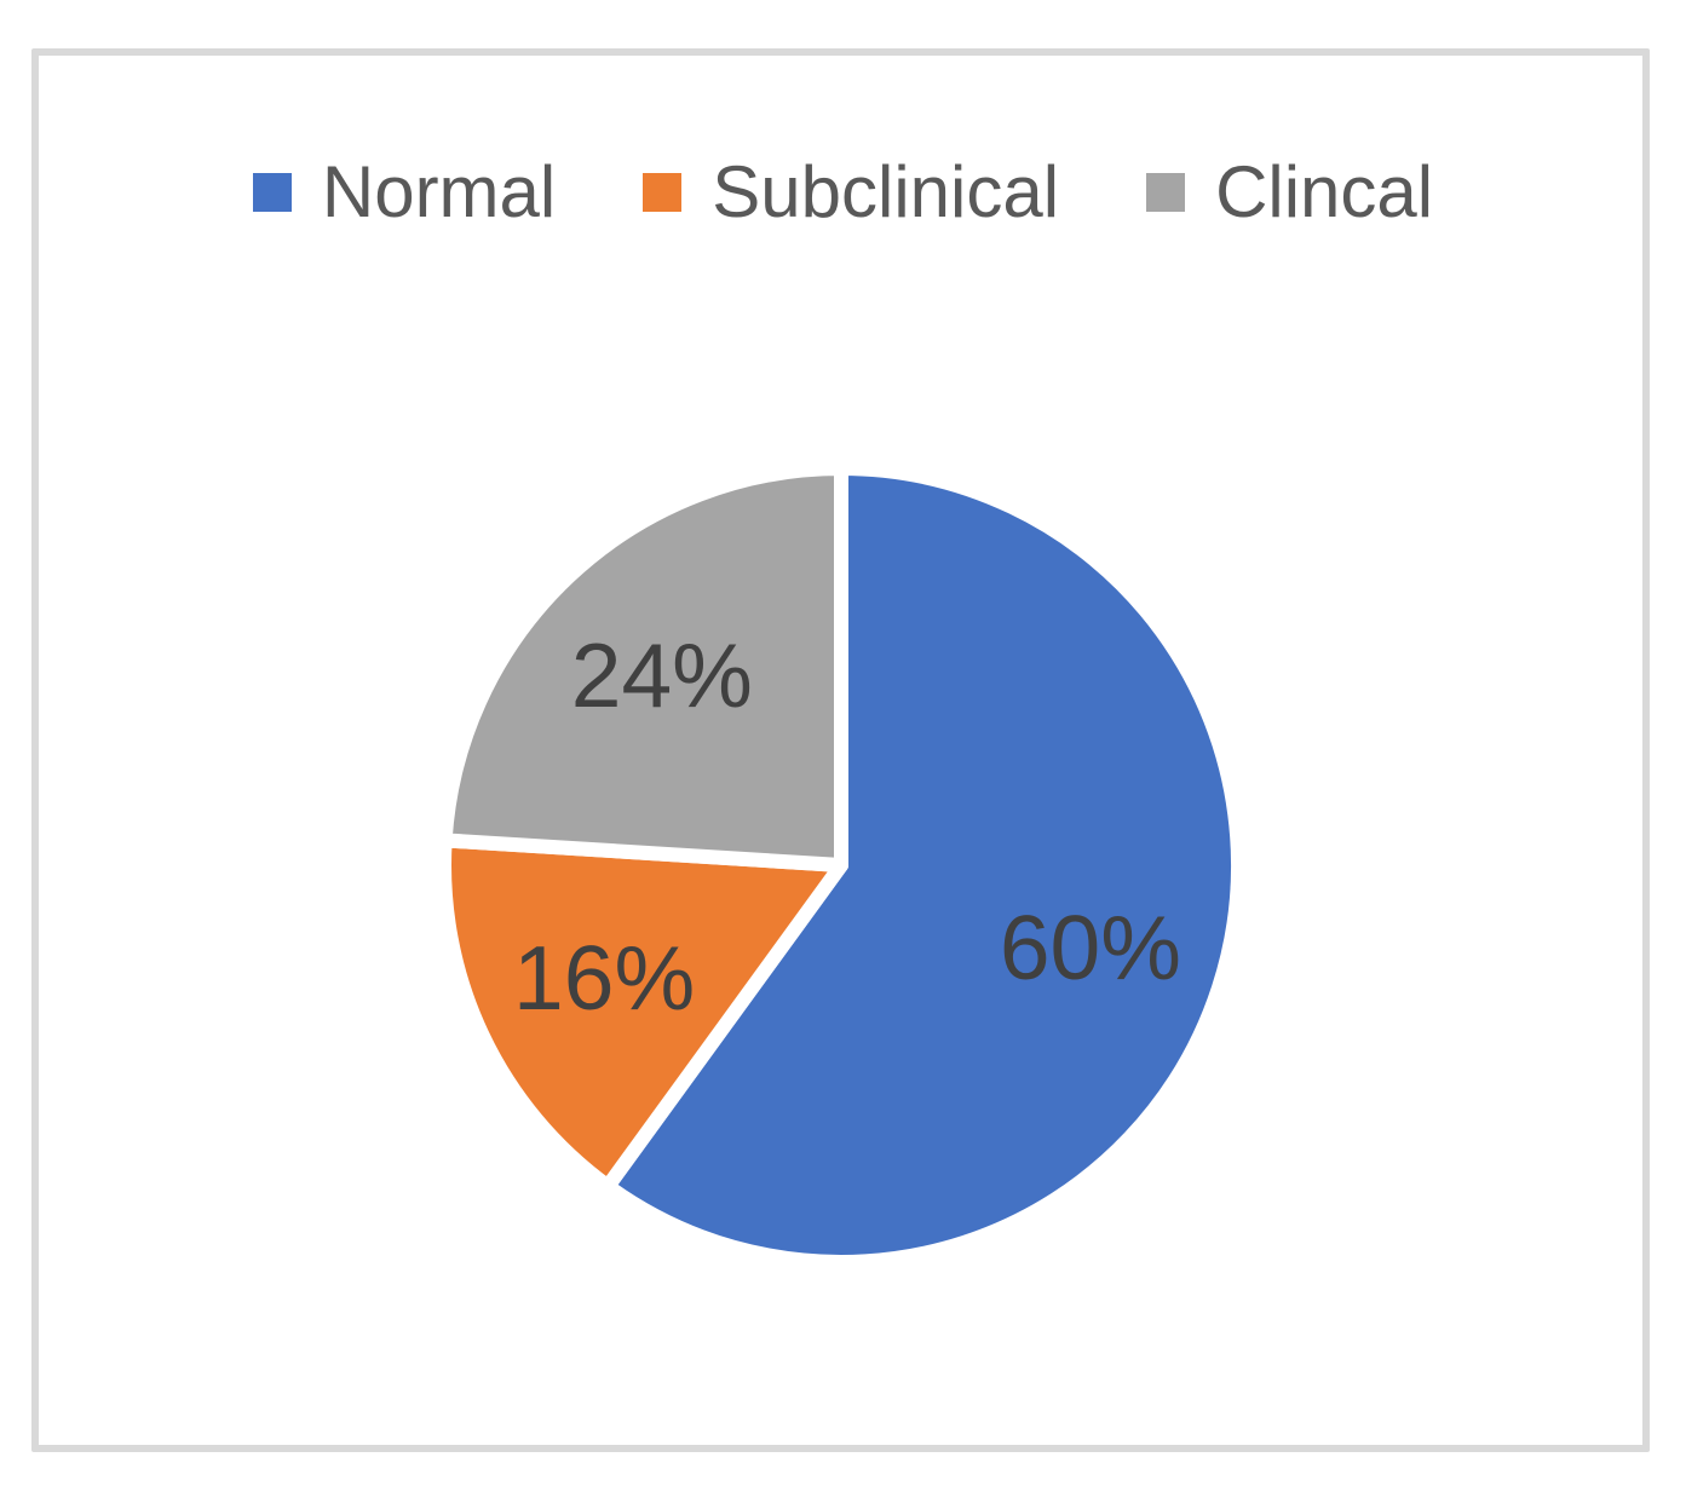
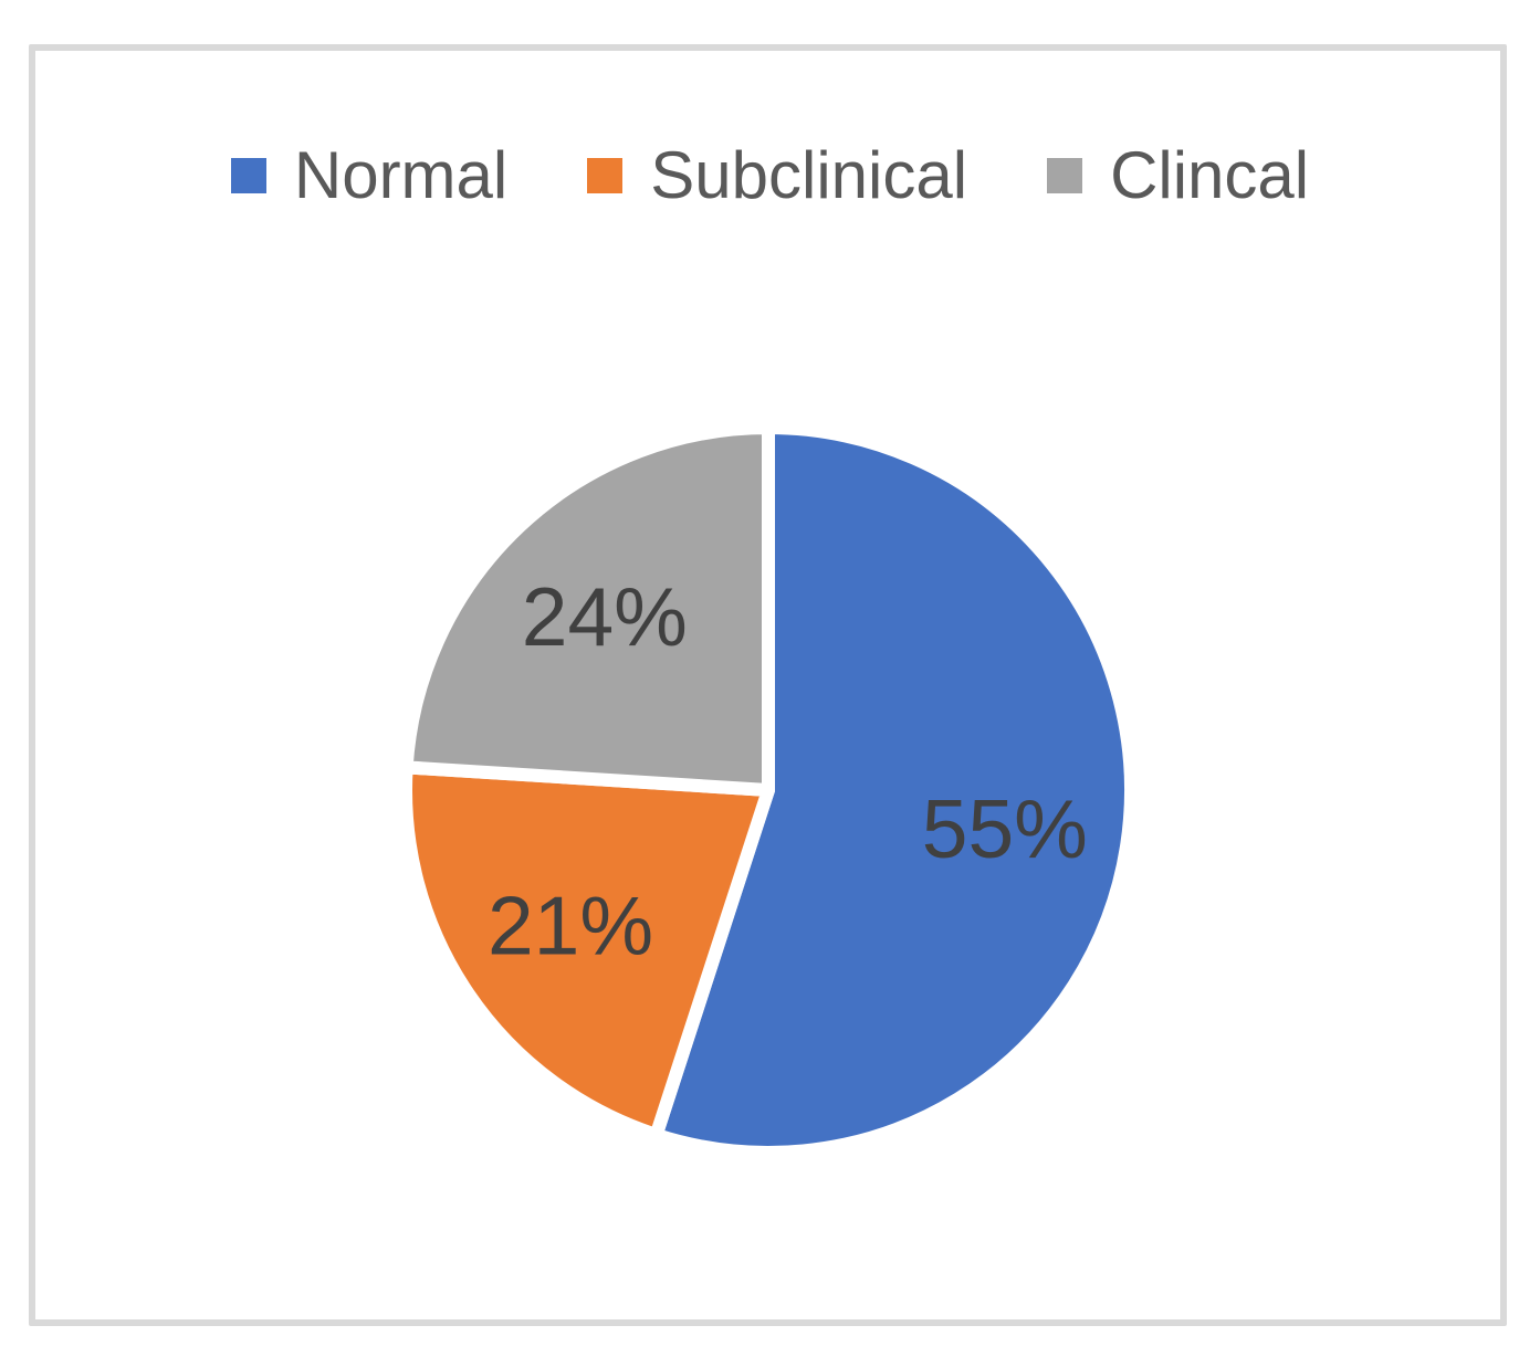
Normal: 60% -> 55%
Subclinical: 16% -> 21%
